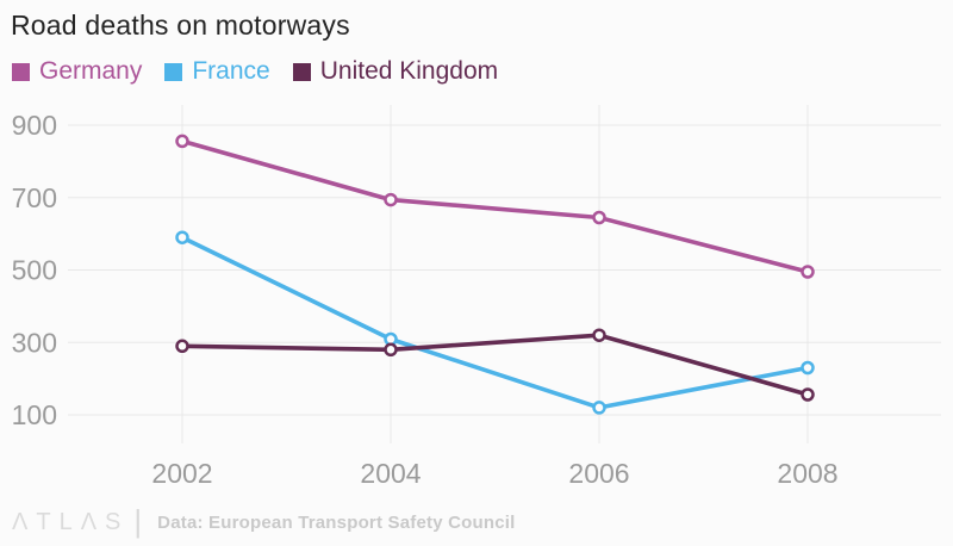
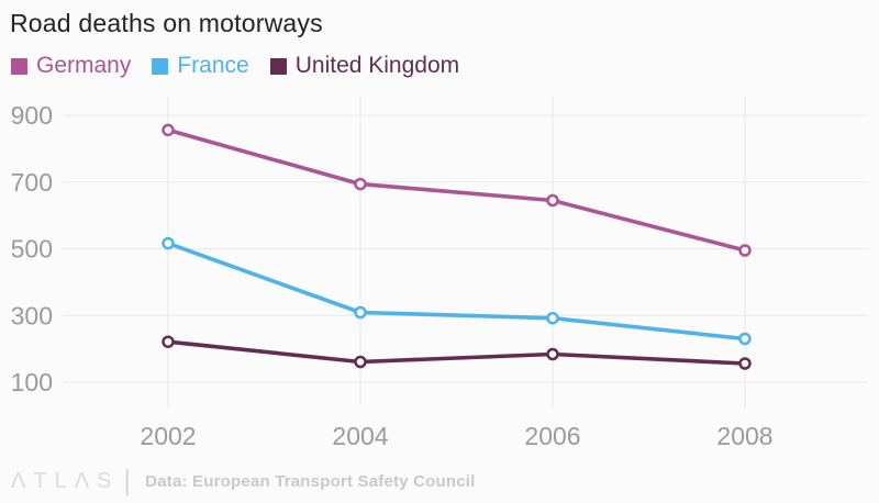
France/2002: 590 -> 520
United Kingdom/2002: 290 -> 220
United Kingdom/2004: 280 -> 160
France/2006: 120 -> 290
United Kingdom/2006: 320 -> 180
